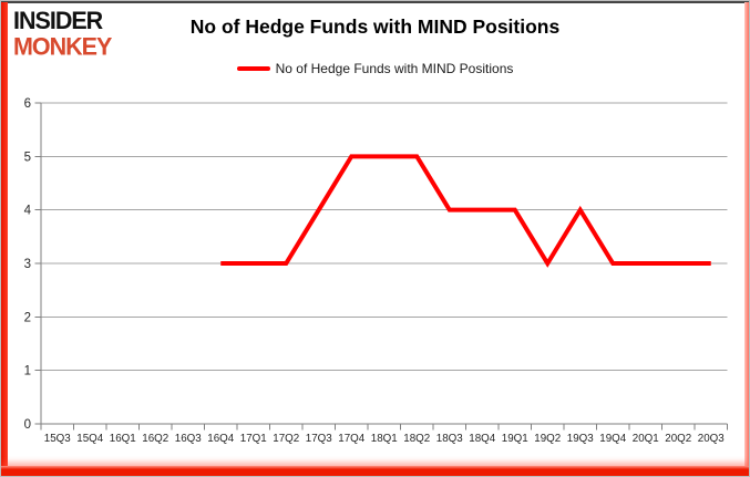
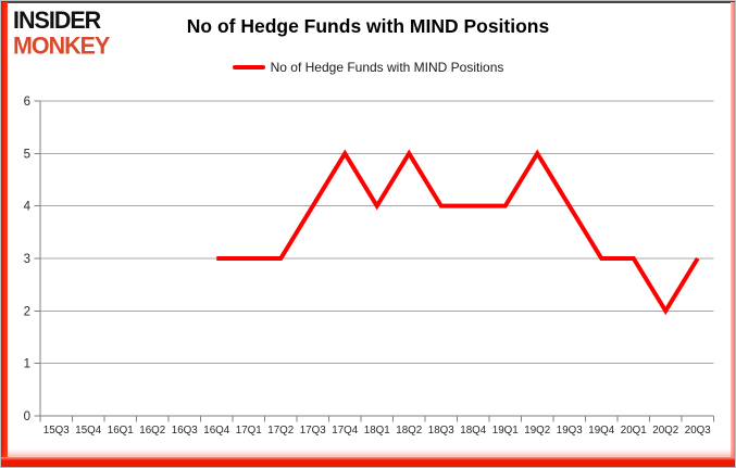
18Q1: 5 -> 4
19Q2: 3 -> 5
20Q2: 3 -> 2
